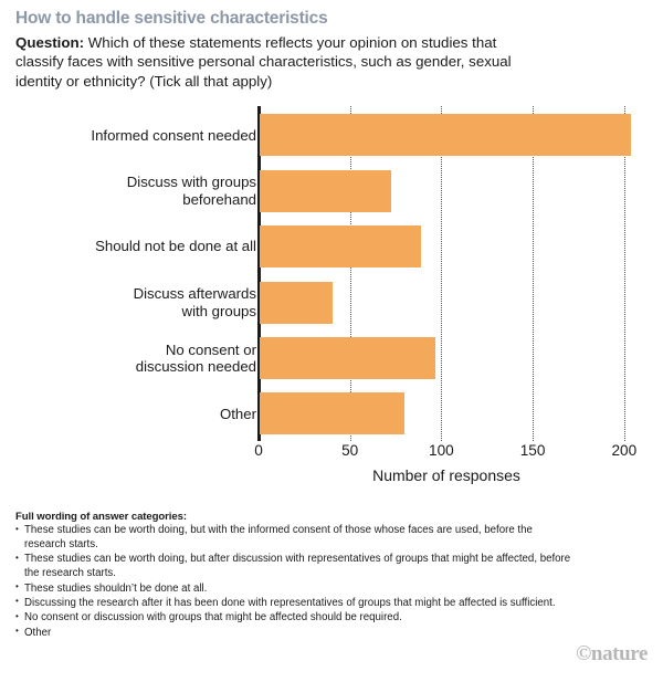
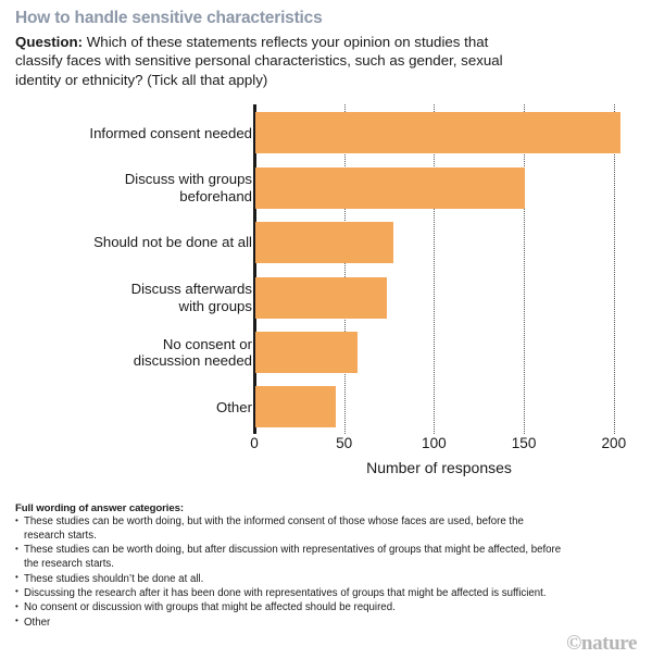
Discuss with groups beforehand: 72 -> 150
Should not be done at all: 88 -> 77
Discuss afterwards with groups: 40 -> 73
No consent or discussion needed: 96 -> 57
Other: 79 -> 45
